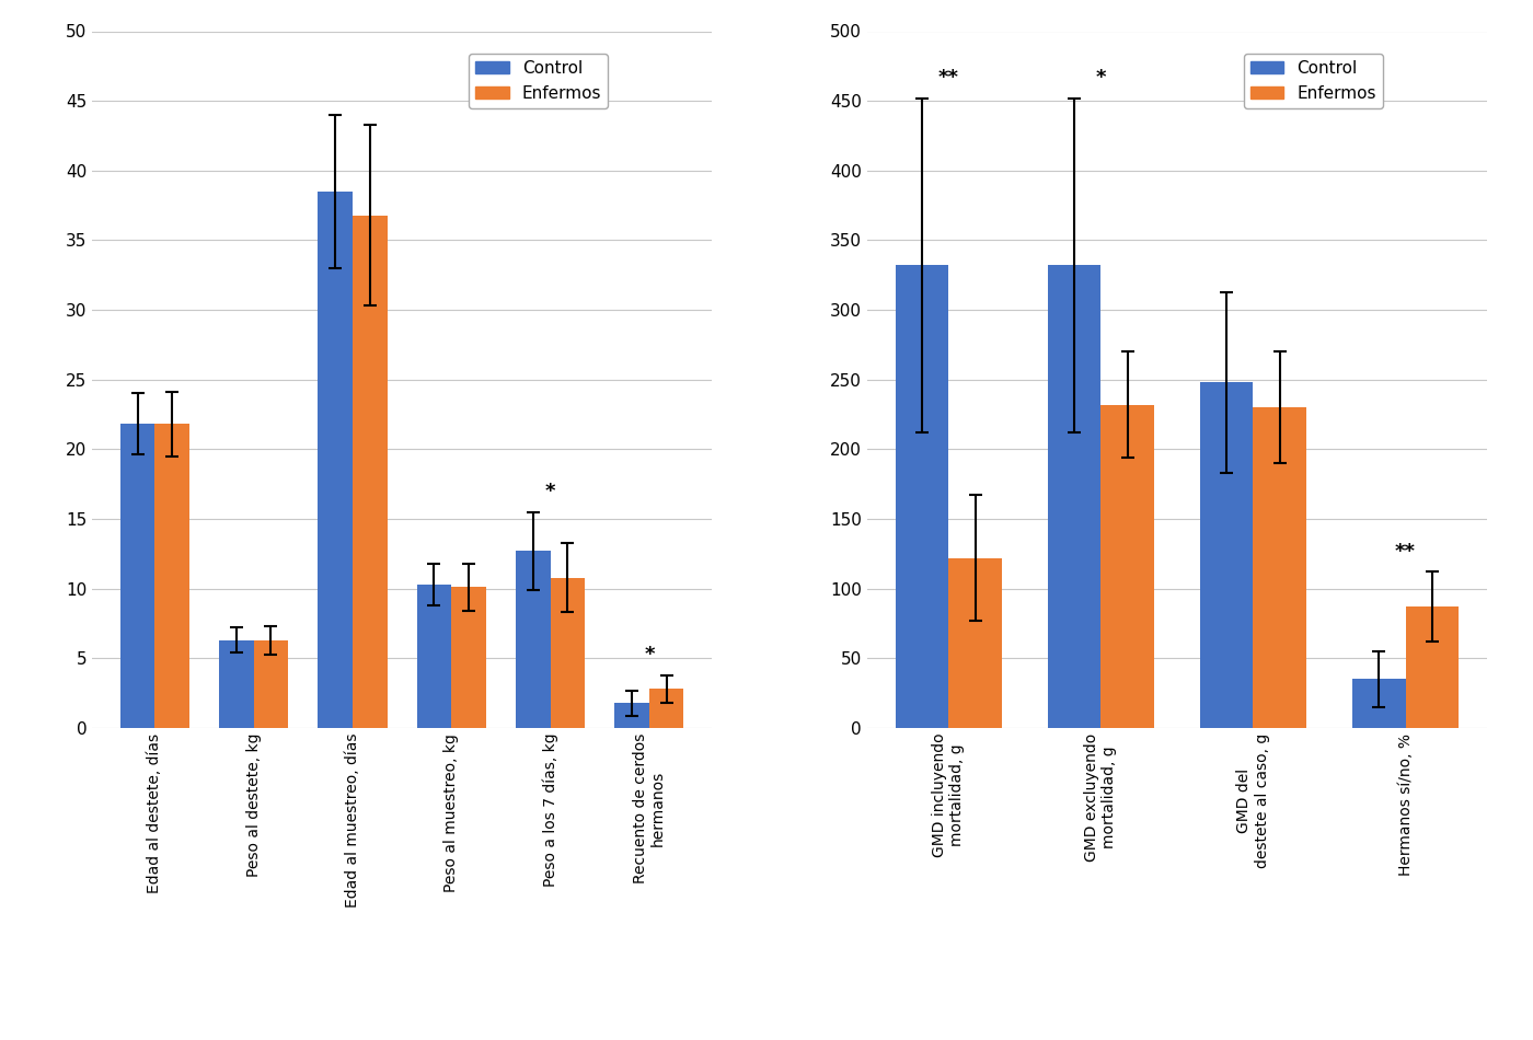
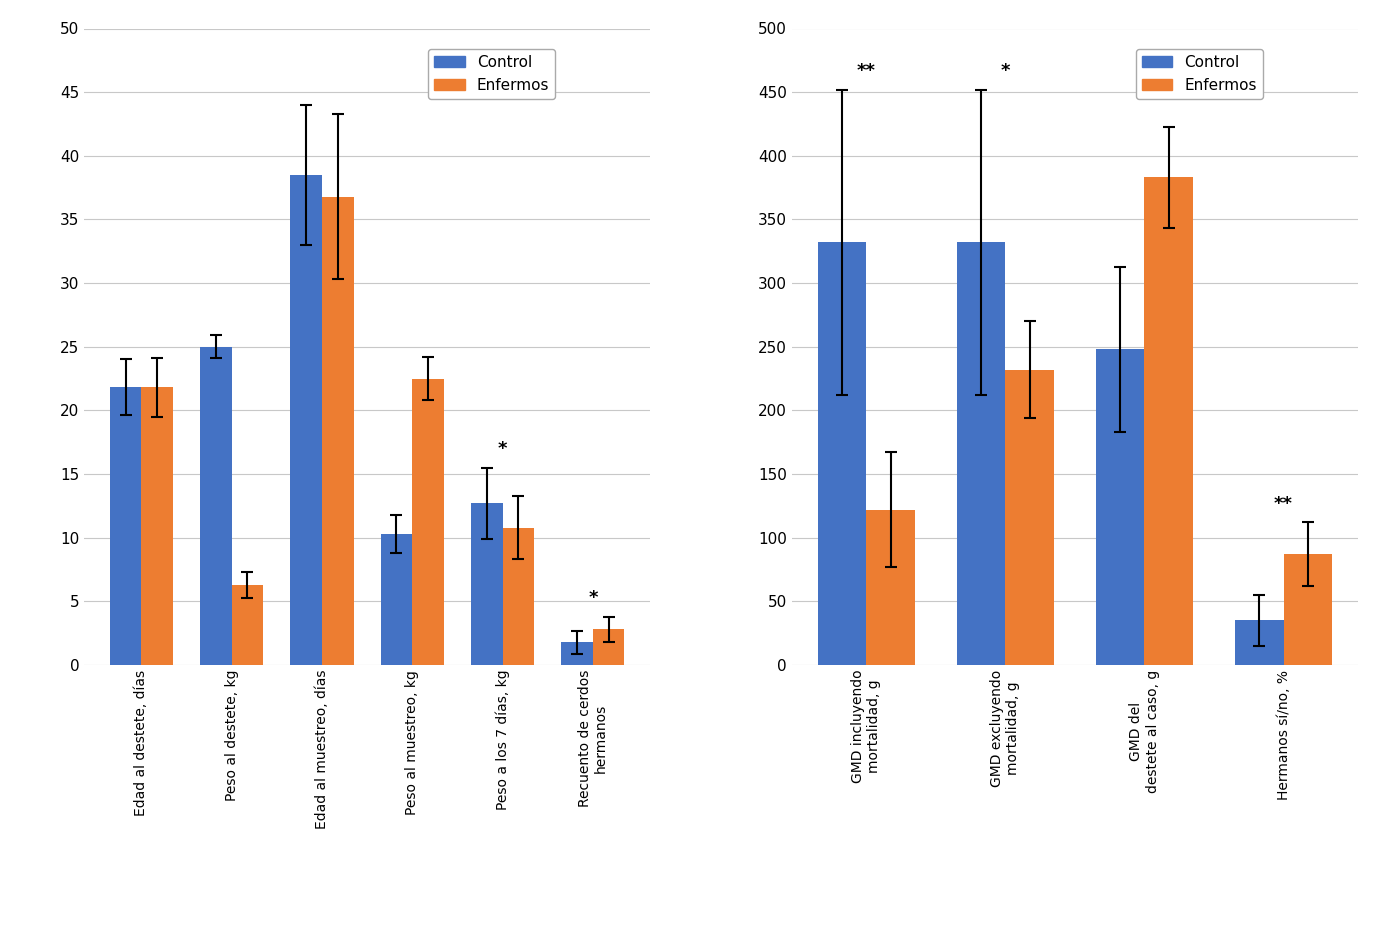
Control/Peso al destete, kg: 6.3 -> 25.0
Enfermos/Peso al muestreo, kg: 10.1 -> 22.5
Enfermos/GMD del destete al caso, g: 230 -> 383
